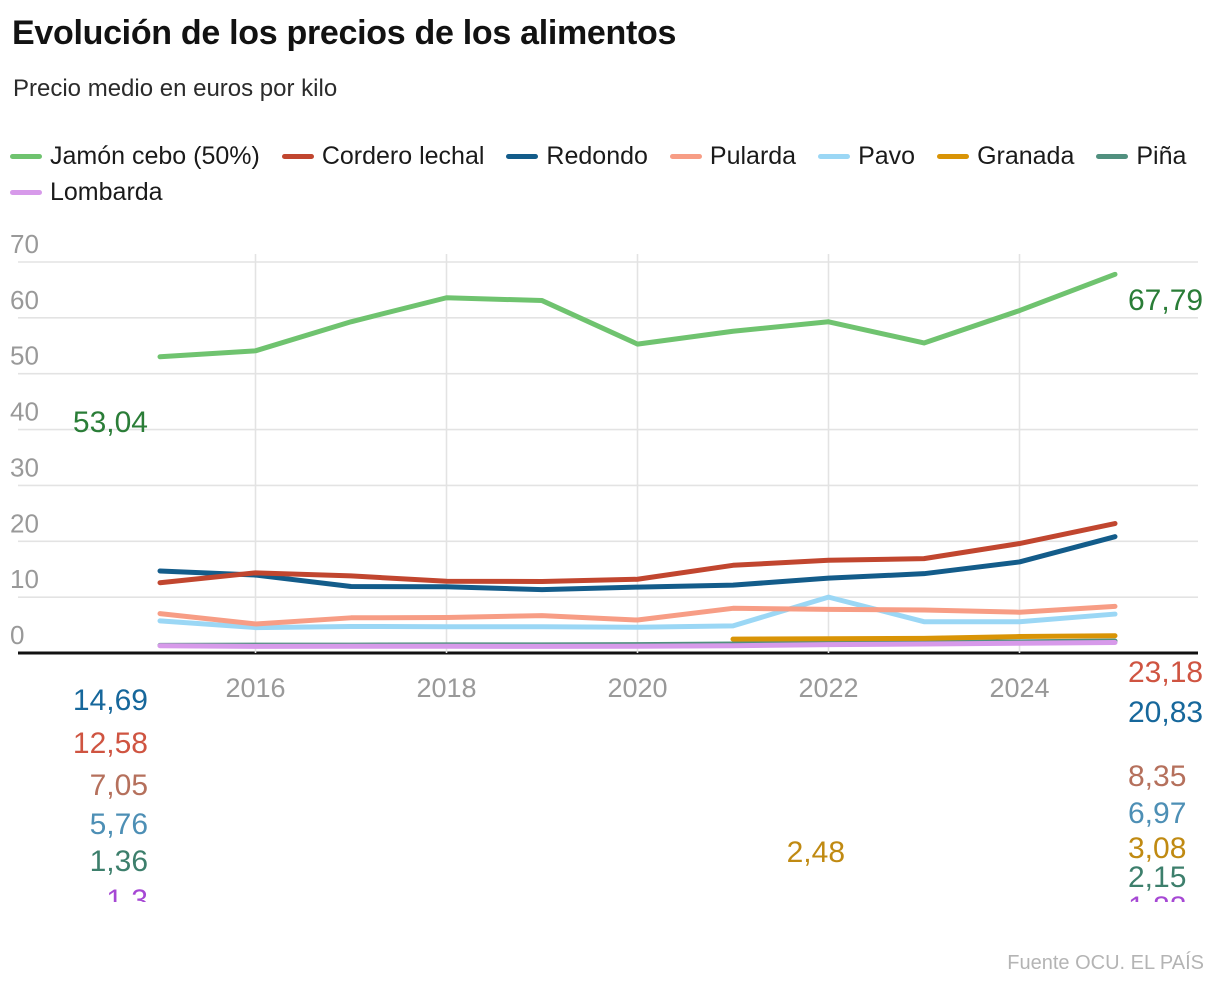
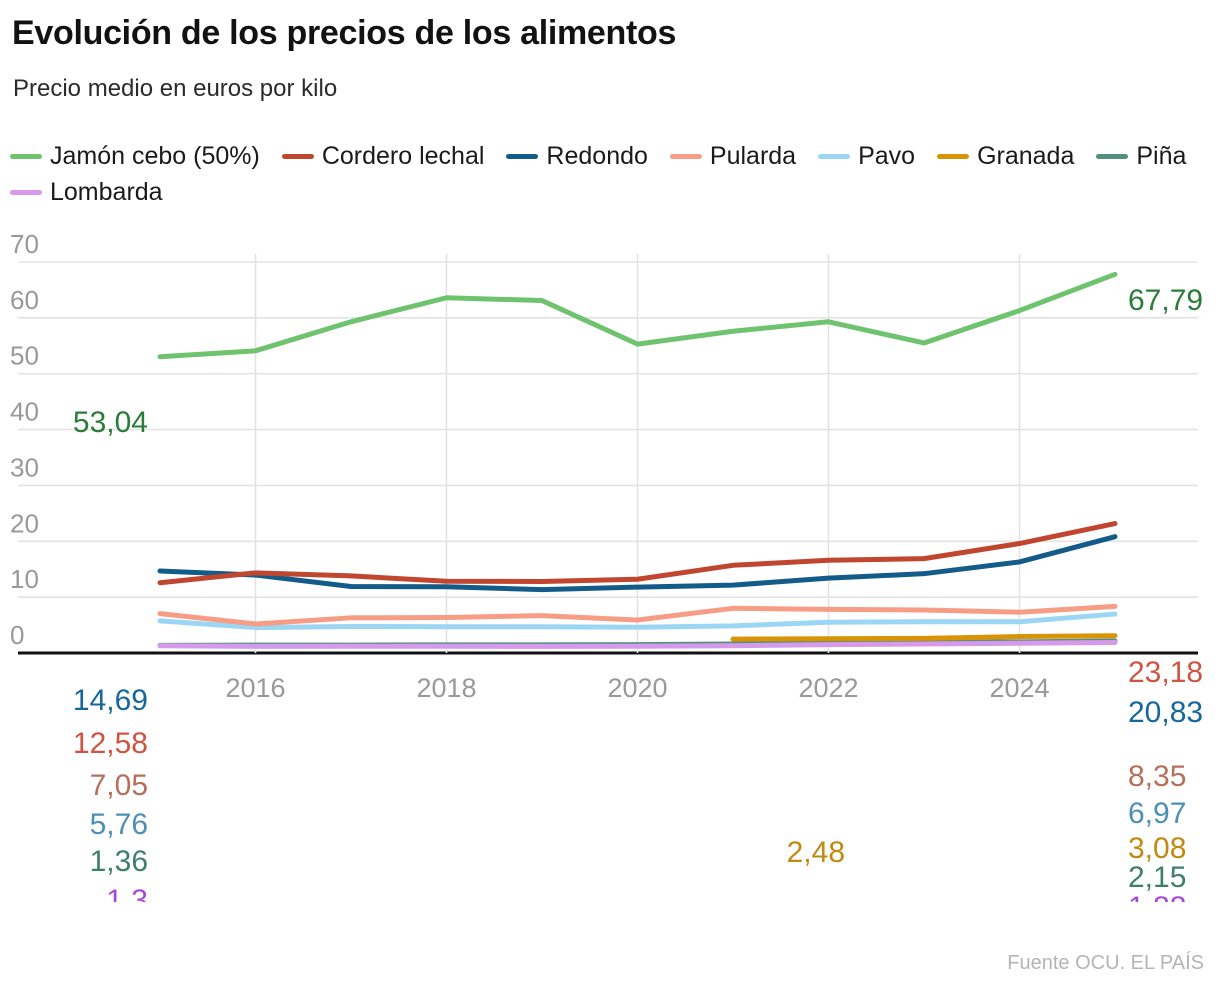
Pavo/2022: 10 -> 6
